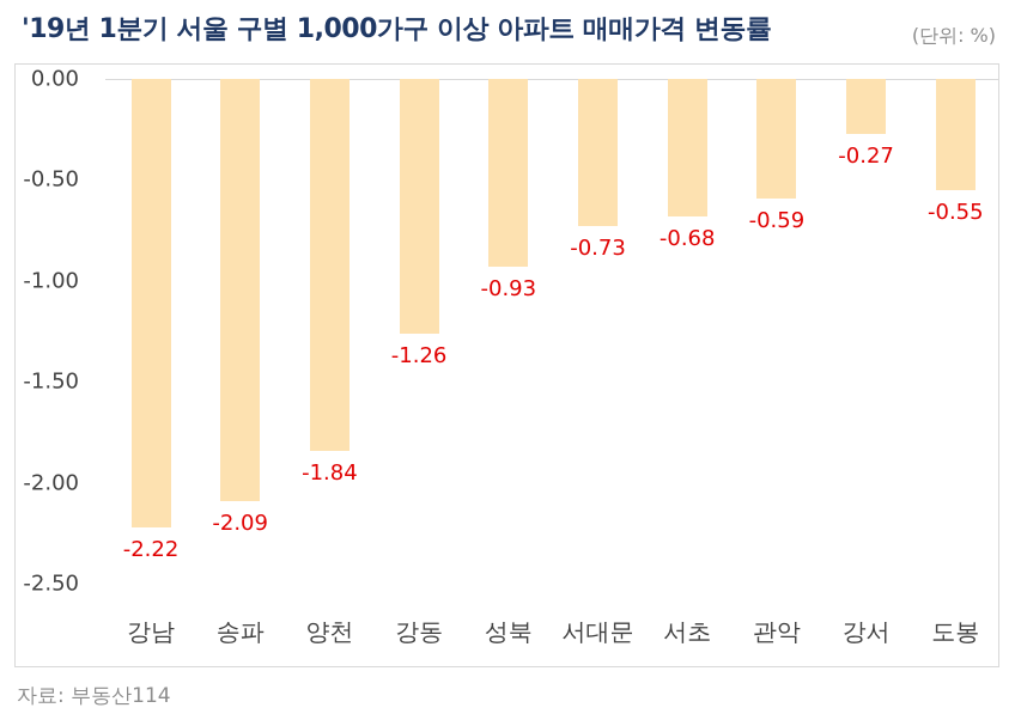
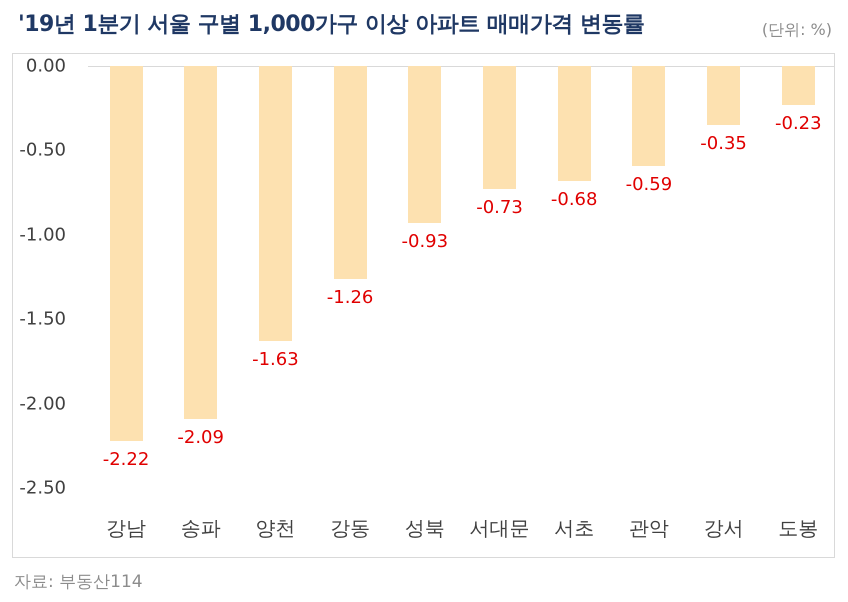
양천: -1.84 -> -1.63
강서: -0.27 -> -0.35
도봉: -0.55 -> -0.23
